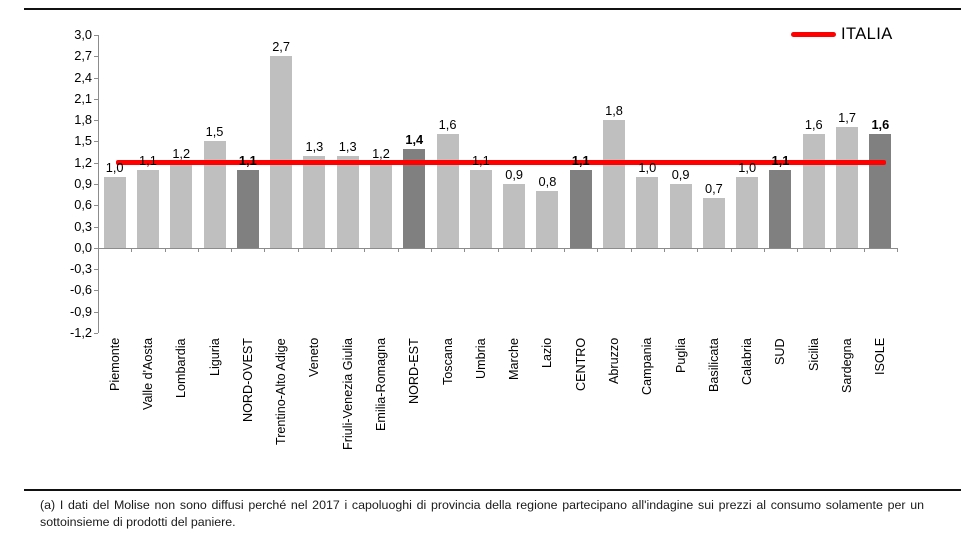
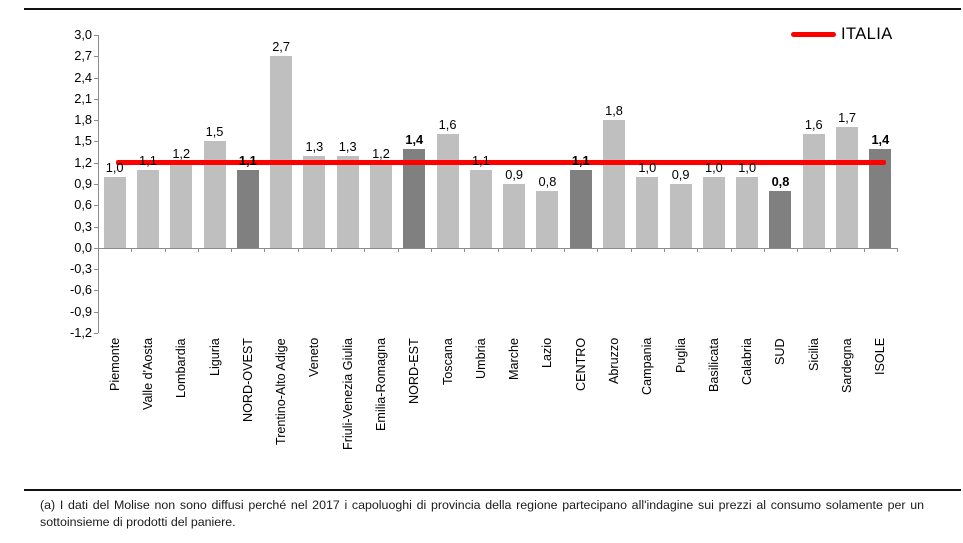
Basilicata: 0,7 -> 1,0
SUD: 1,1 -> 0,8
ISOLE: 1,6 -> 1,4
